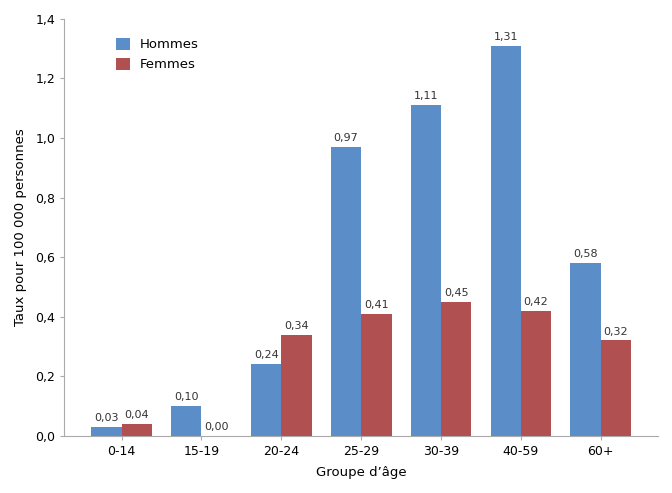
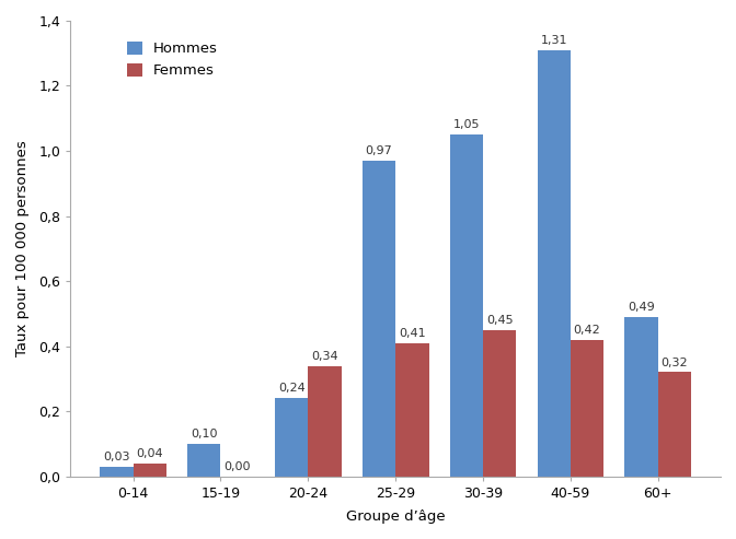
Hommes/30-39: 1,11 -> 1,05
Hommes/60+: 0,58 -> 0,49
